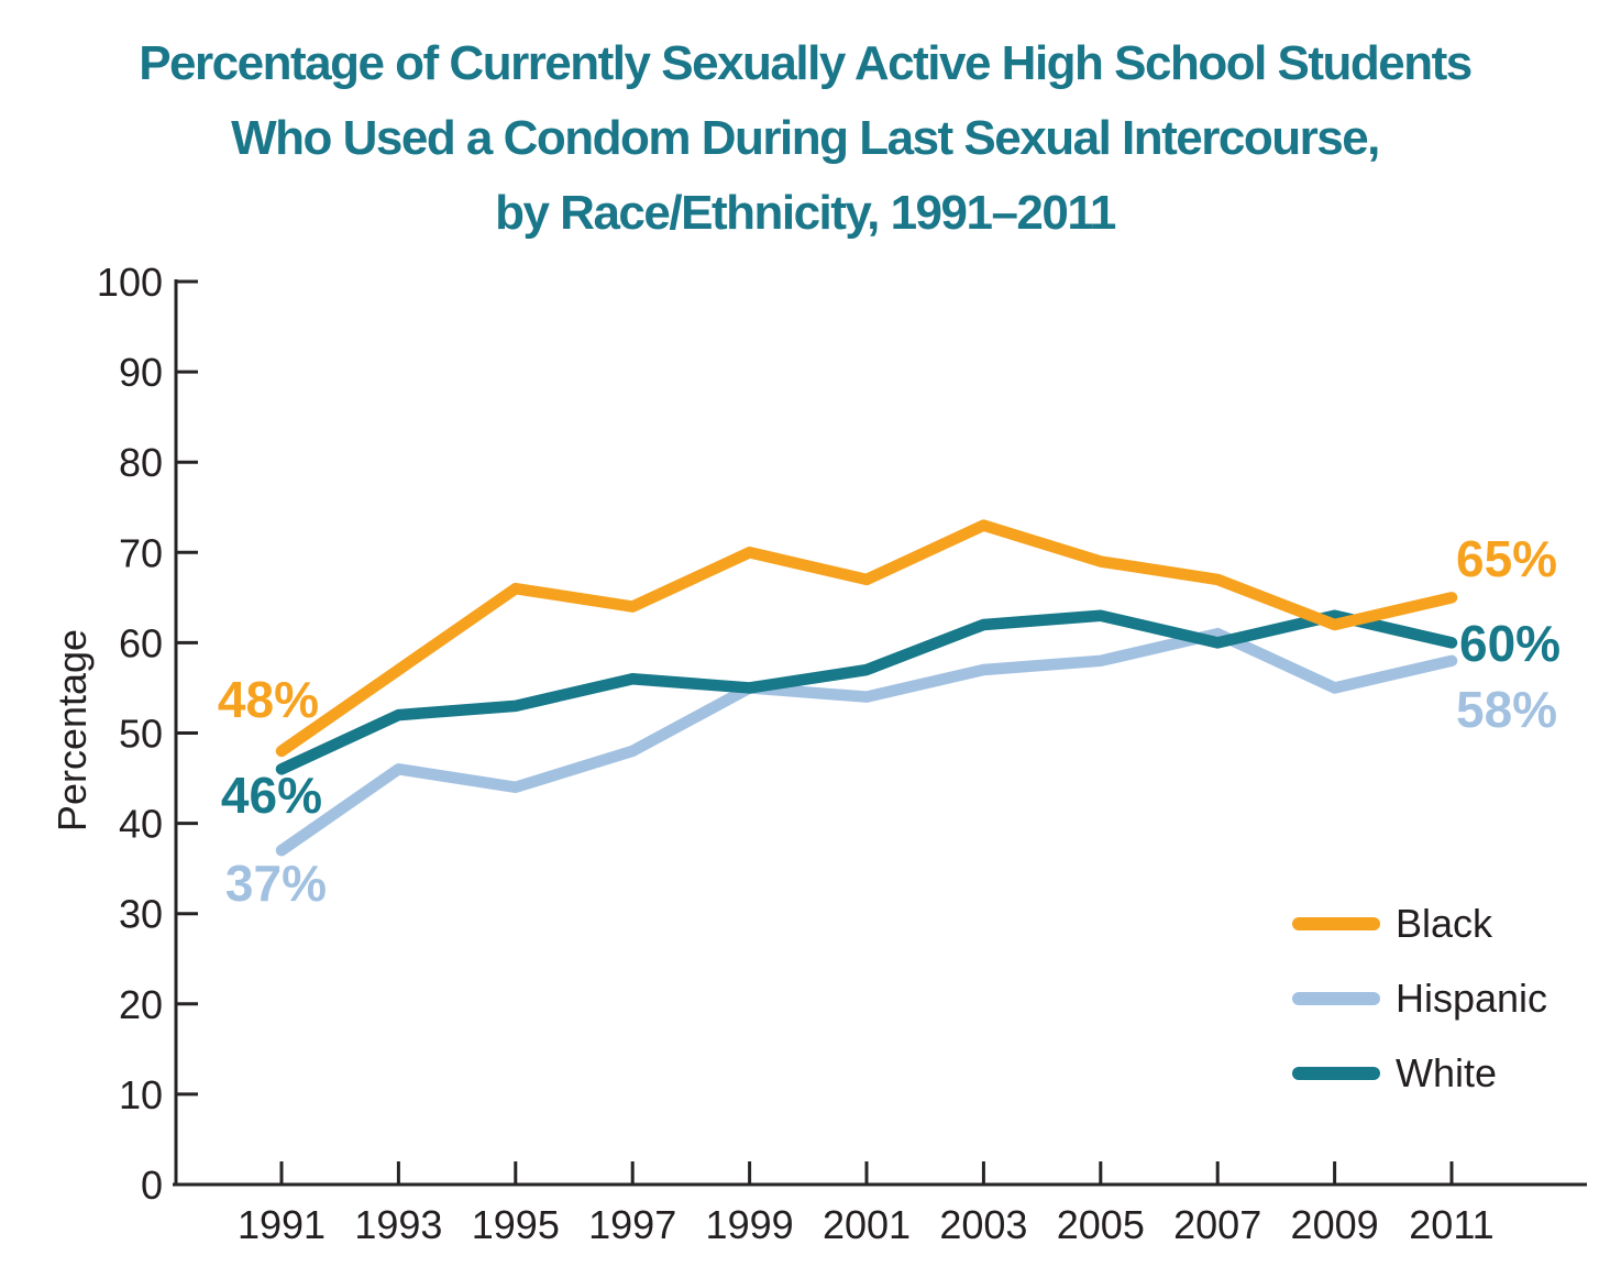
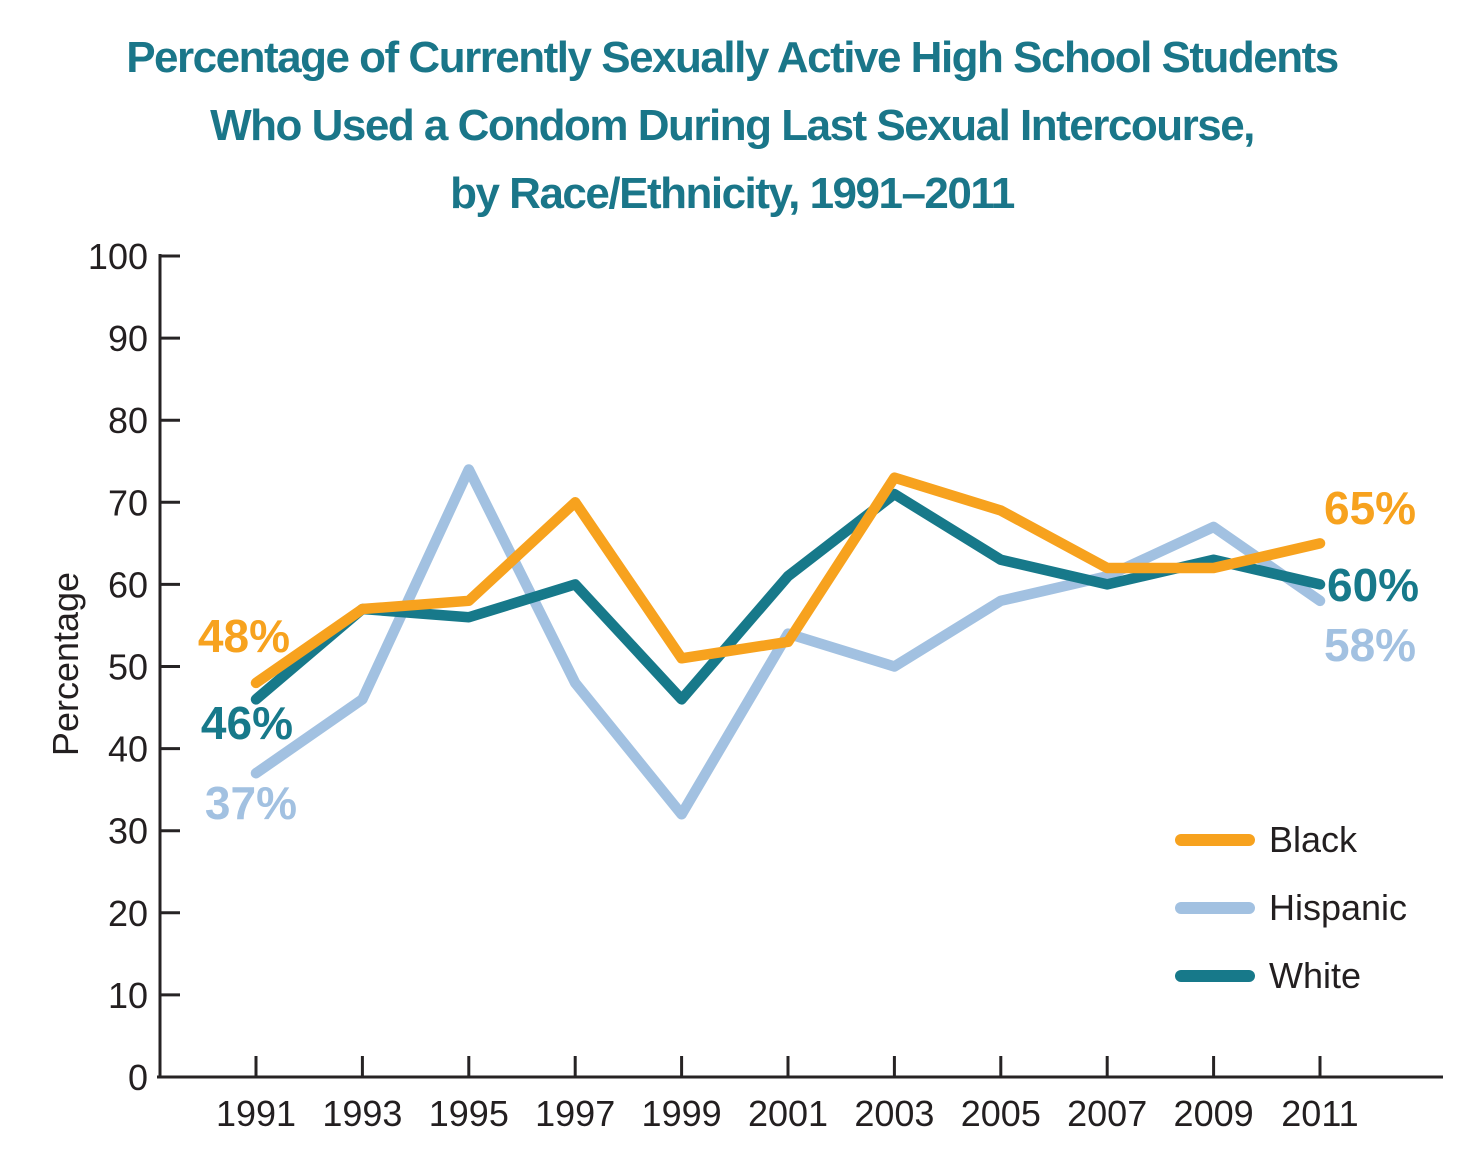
White/1993: 52 -> 57
Black/1995: 66 -> 58
Hispanic/1995: 44 -> 74
White/1995: 53 -> 56
Black/1997: 64 -> 70
White/1997: 56 -> 60
Black/1999: 70 -> 51
Hispanic/1999: 55 -> 32
White/1999: 55 -> 46
Black/2001: 67 -> 53
White/2001: 57 -> 61
Hispanic/2003: 57 -> 50
White/2003: 62 -> 71
Black/2007: 67 -> 62
Hispanic/2009: 55 -> 67
